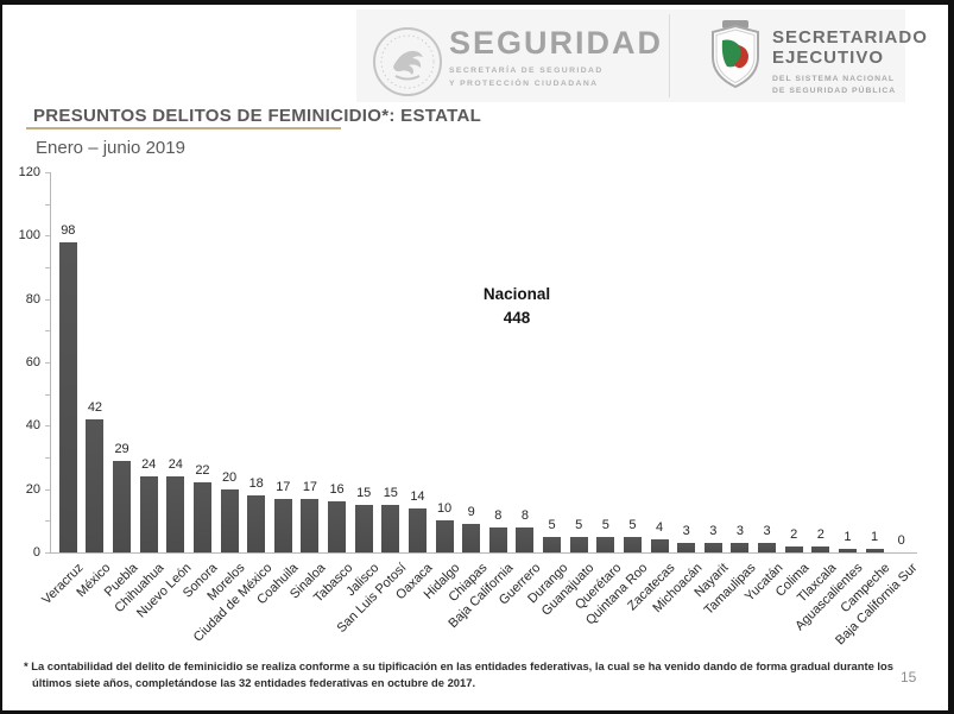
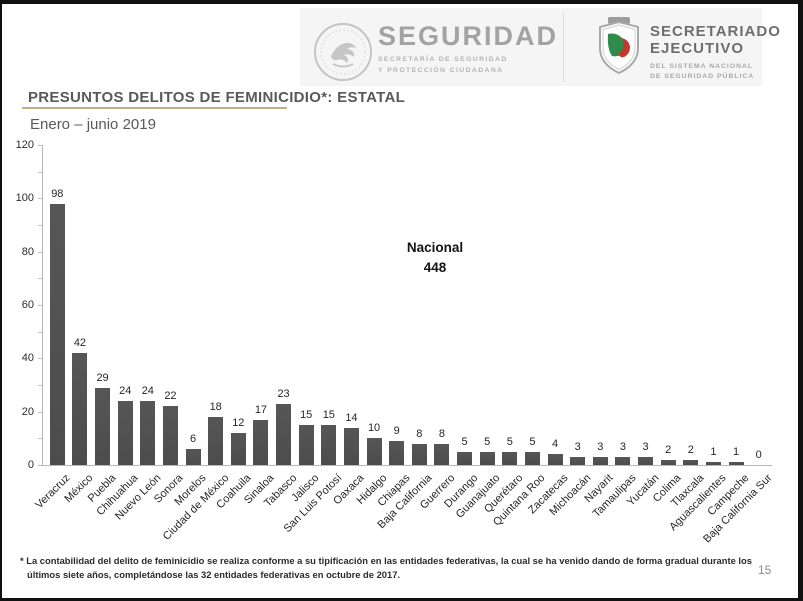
Morelos: 20 -> 6
Coahuila: 17 -> 12
Tabasco: 16 -> 23
